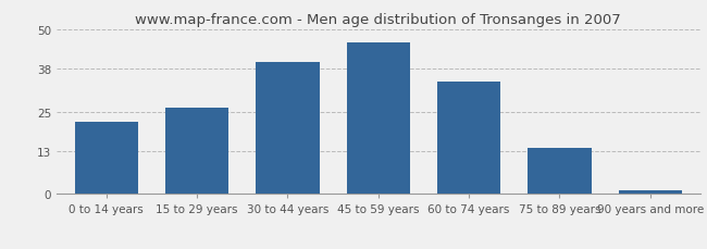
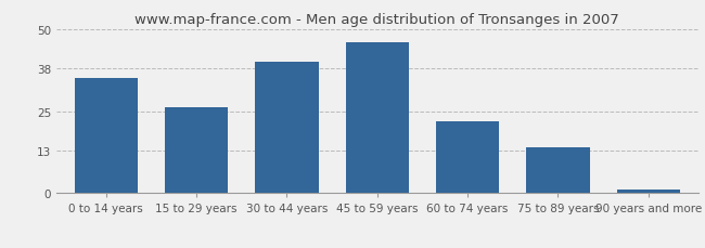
0 to 14 years: 22 -> 35
60 to 74 years: 34 -> 22
